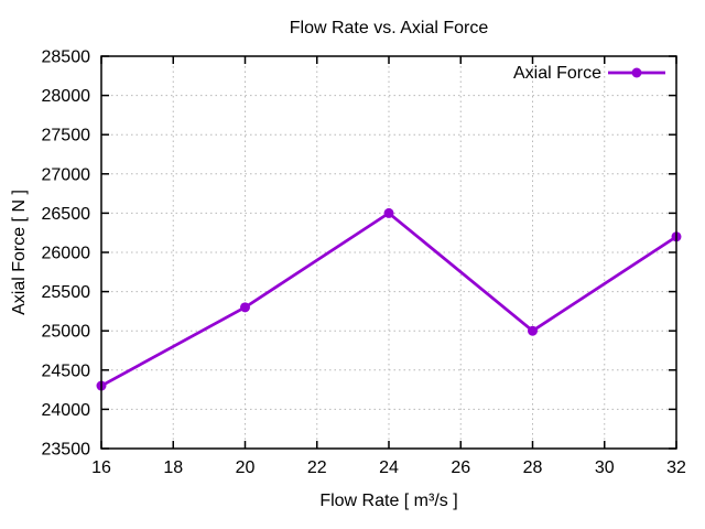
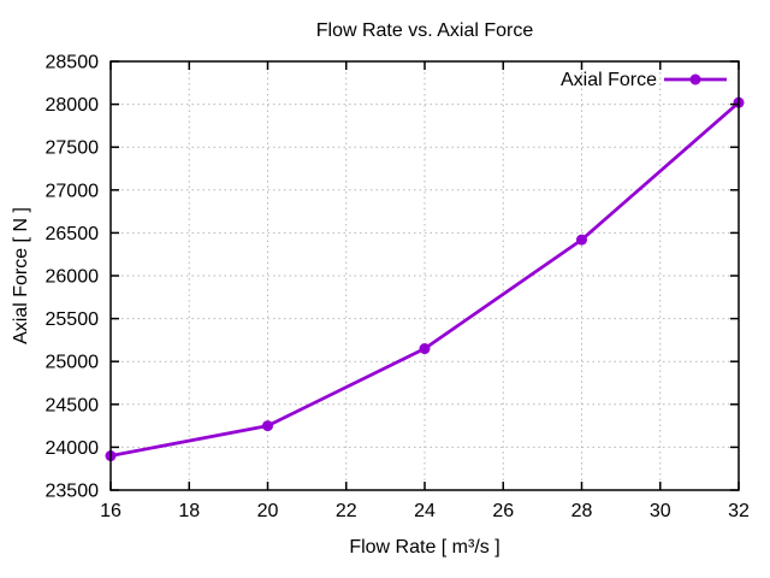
16: 24300 -> 23900
20: 25300 -> 24200
24: 26500 -> 25200
28: 25000 -> 26400
32: 26200 -> 28000
